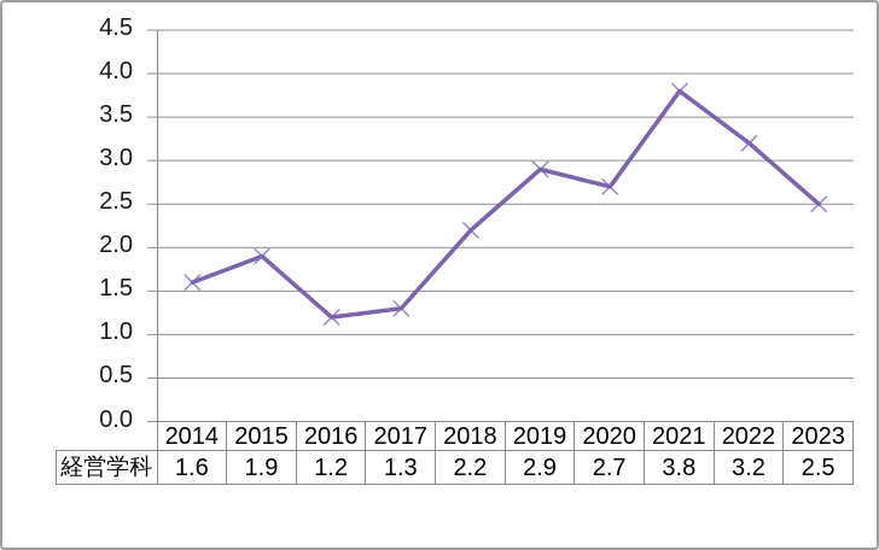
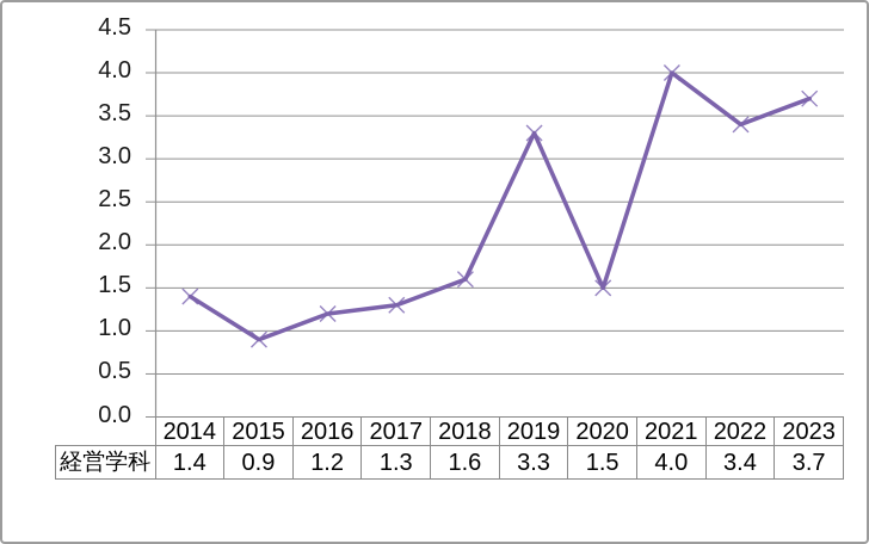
2014: 1.6 -> 1.4
2015: 1.9 -> 0.9
2018: 2.2 -> 1.6
2019: 2.9 -> 3.3
2020: 2.7 -> 1.5
2021: 3.8 -> 4.0
2022: 3.2 -> 3.4
2023: 2.5 -> 3.7
